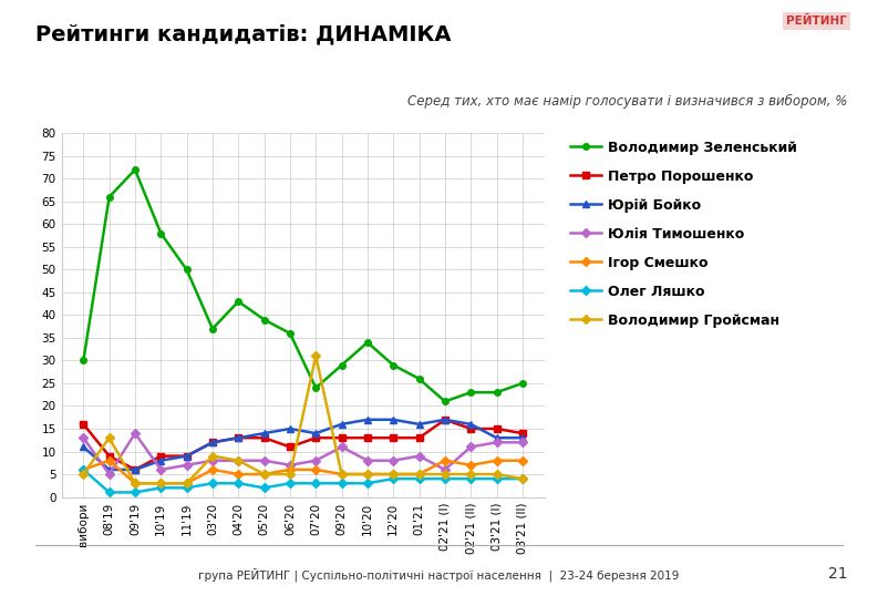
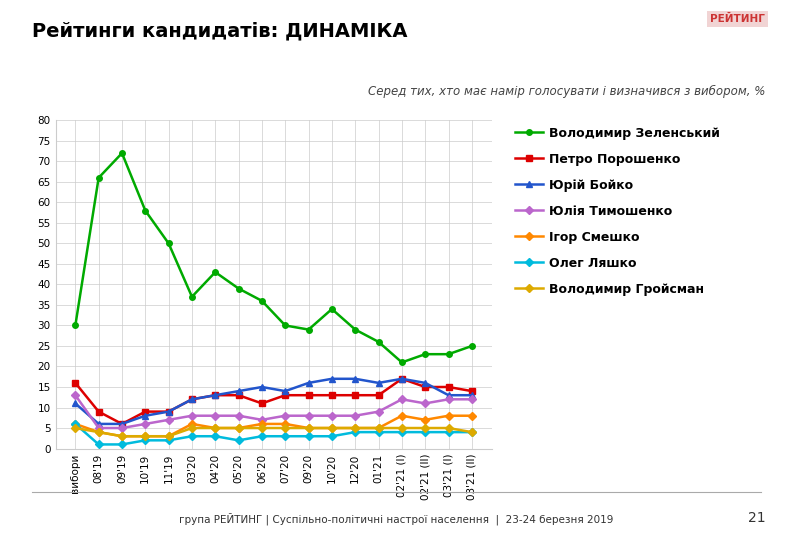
Ігор Смешко/08'19: 8 -> 4
Володимир Гройсман/08'19: 13 -> 4
Юлія Тимошенко/09'19: 14 -> 5
Володимир Гройсман/03'20: 9 -> 5
Володимир Гройсман/04'20: 8 -> 5
Володимир Зеленський/07'20: 24 -> 30
Володимир Гройсман/07'20: 31 -> 5
Юлія Тимошенко/09'20: 11 -> 8
Юлія Тимошенко/02'21 (I): 6 -> 12
